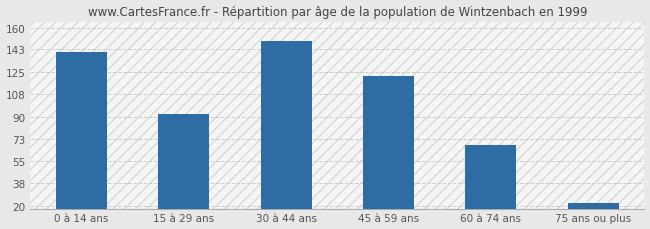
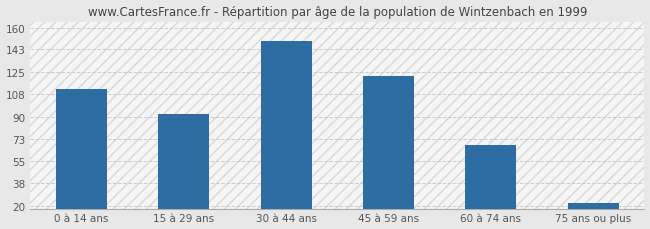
0 à 14 ans: 141 -> 112
